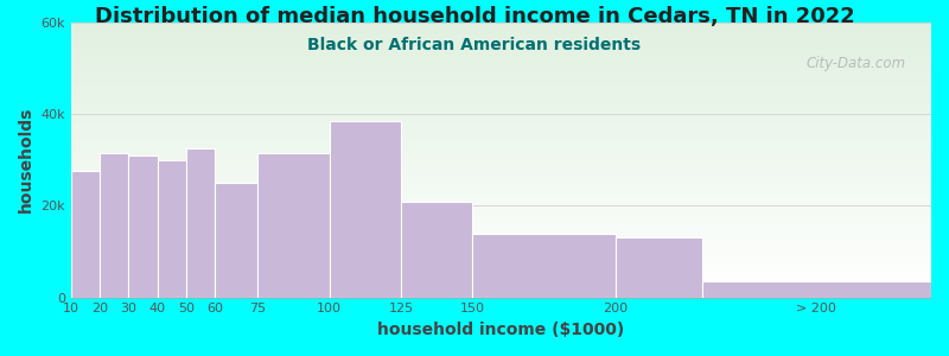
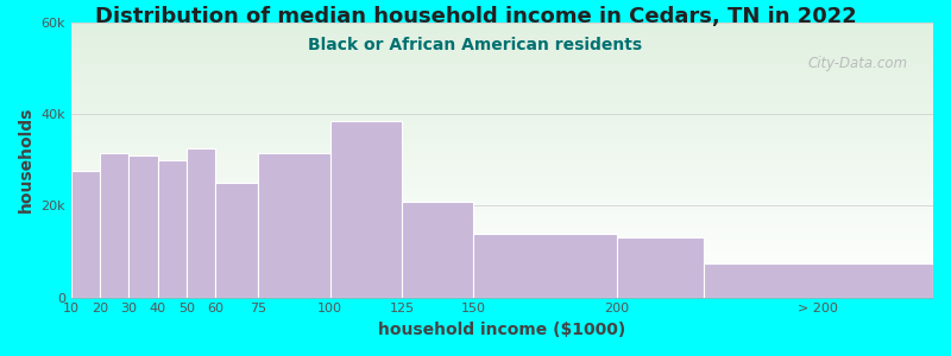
> 200: 3.5k -> 7.5k
